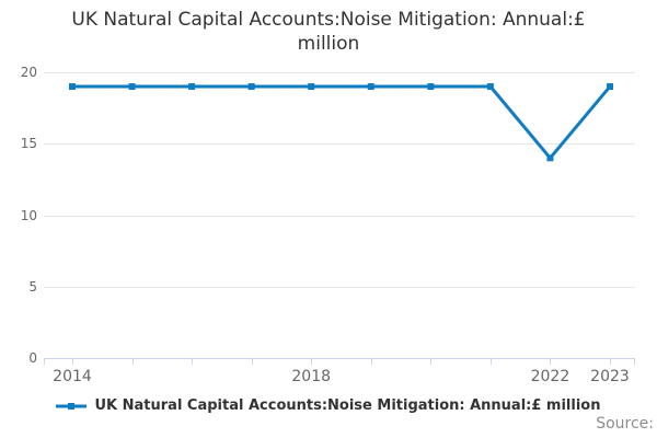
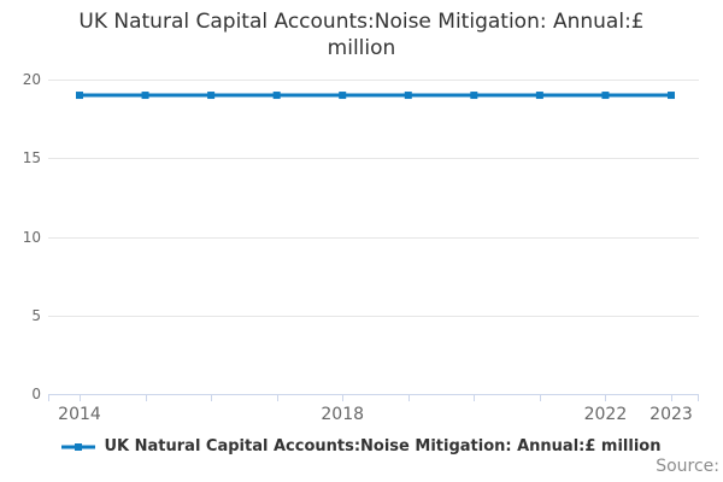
2022: 14 -> 19
